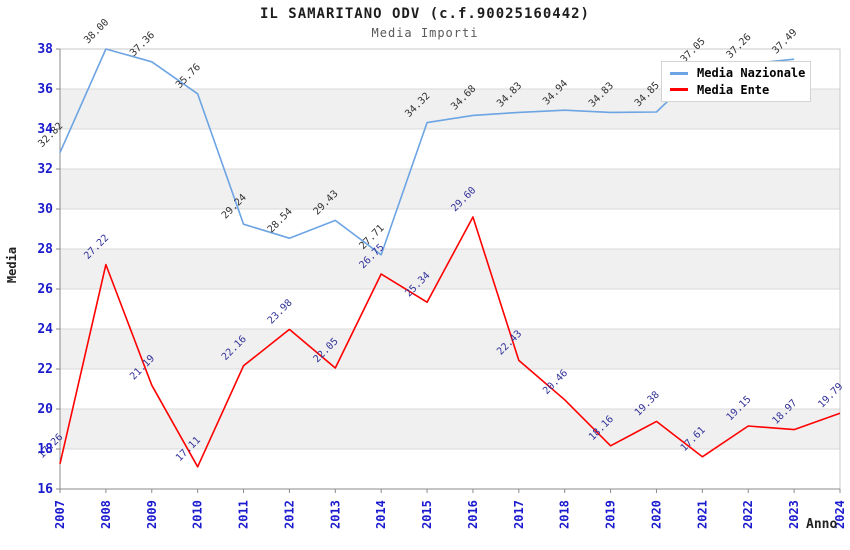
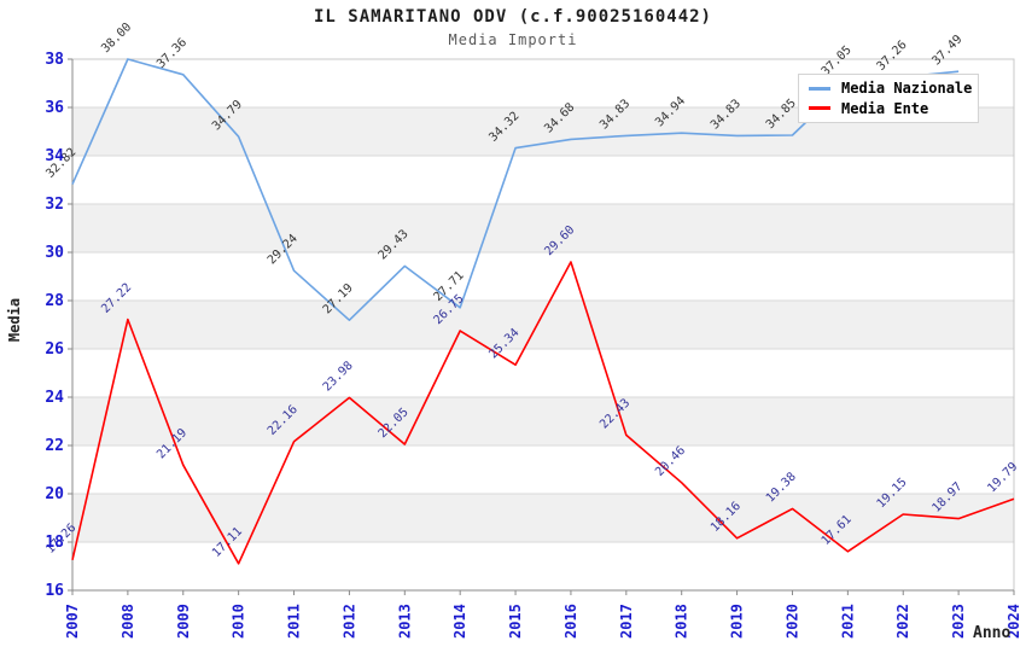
Media Nazionale/2010: 35.76 -> 34.79
Media Nazionale/2012: 28.54 -> 27.19
